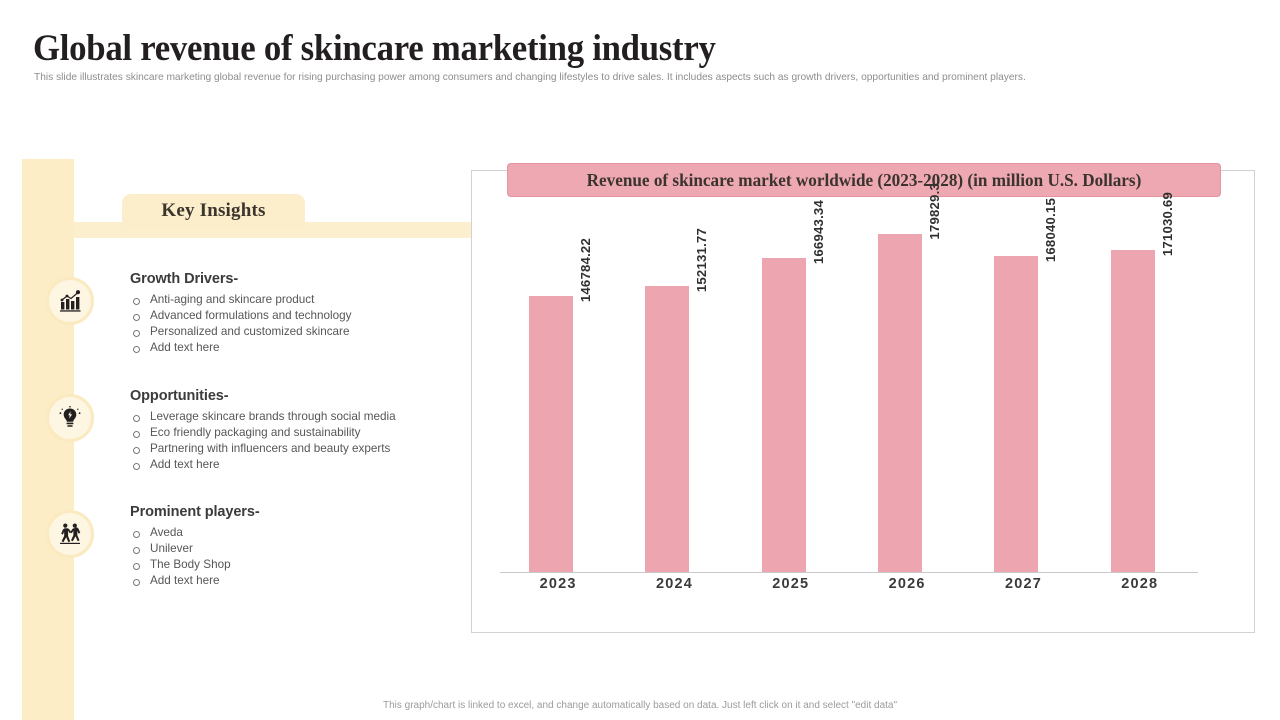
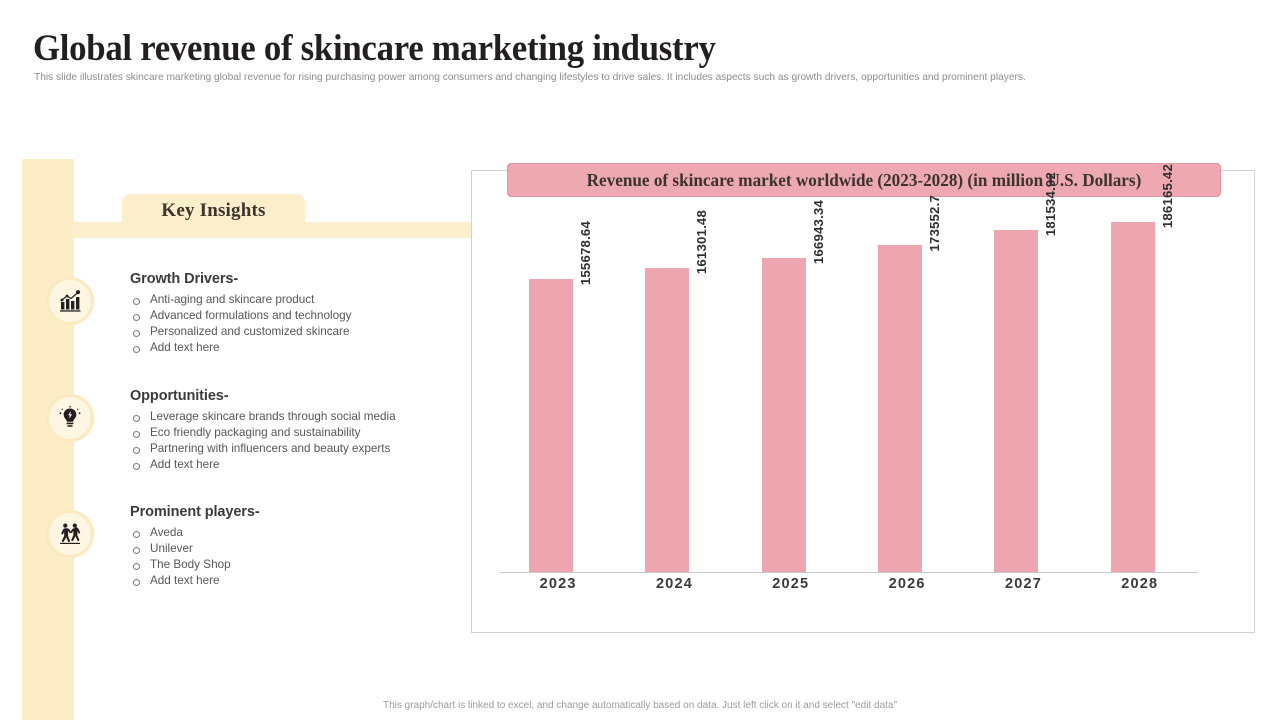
2023: 146784.22 -> 155678.64
2024: 152131.77 -> 161301.48
2026: 179829.3 -> 173552.7
2027: 168040.15 -> 181534.92
2028: 171030.69 -> 186165.42
